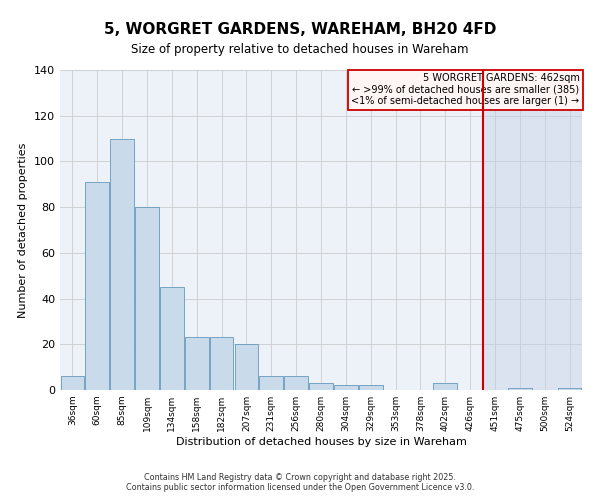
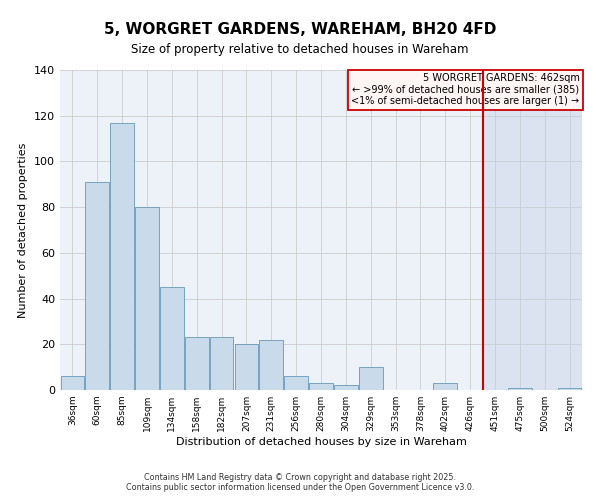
85sqm: 110 -> 117
231sqm: 6 -> 22
329sqm: 2 -> 10
